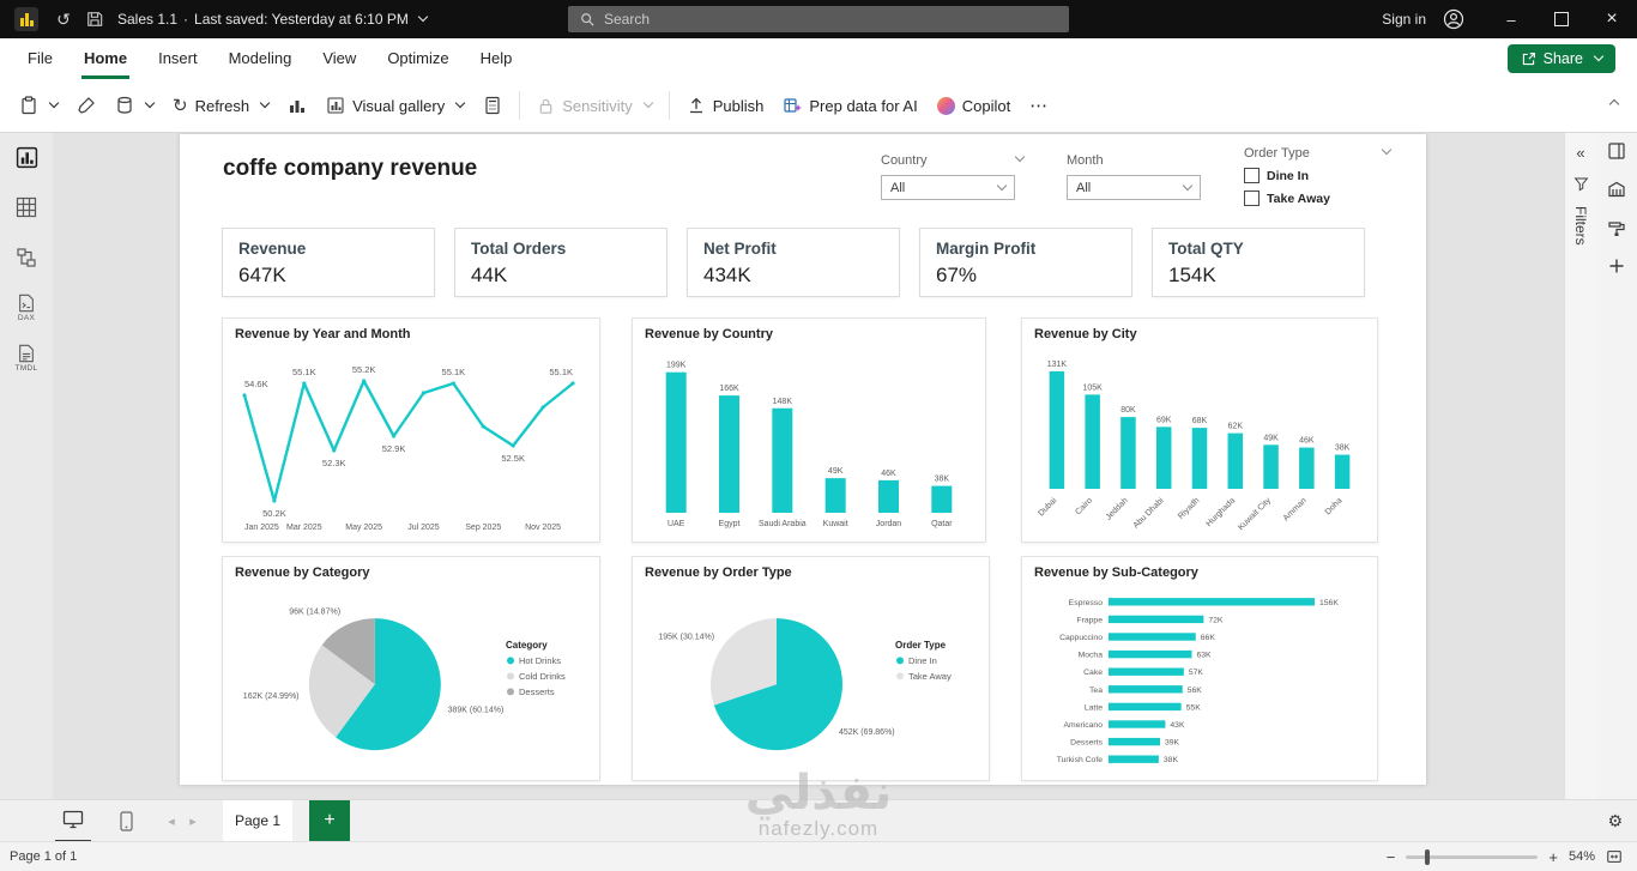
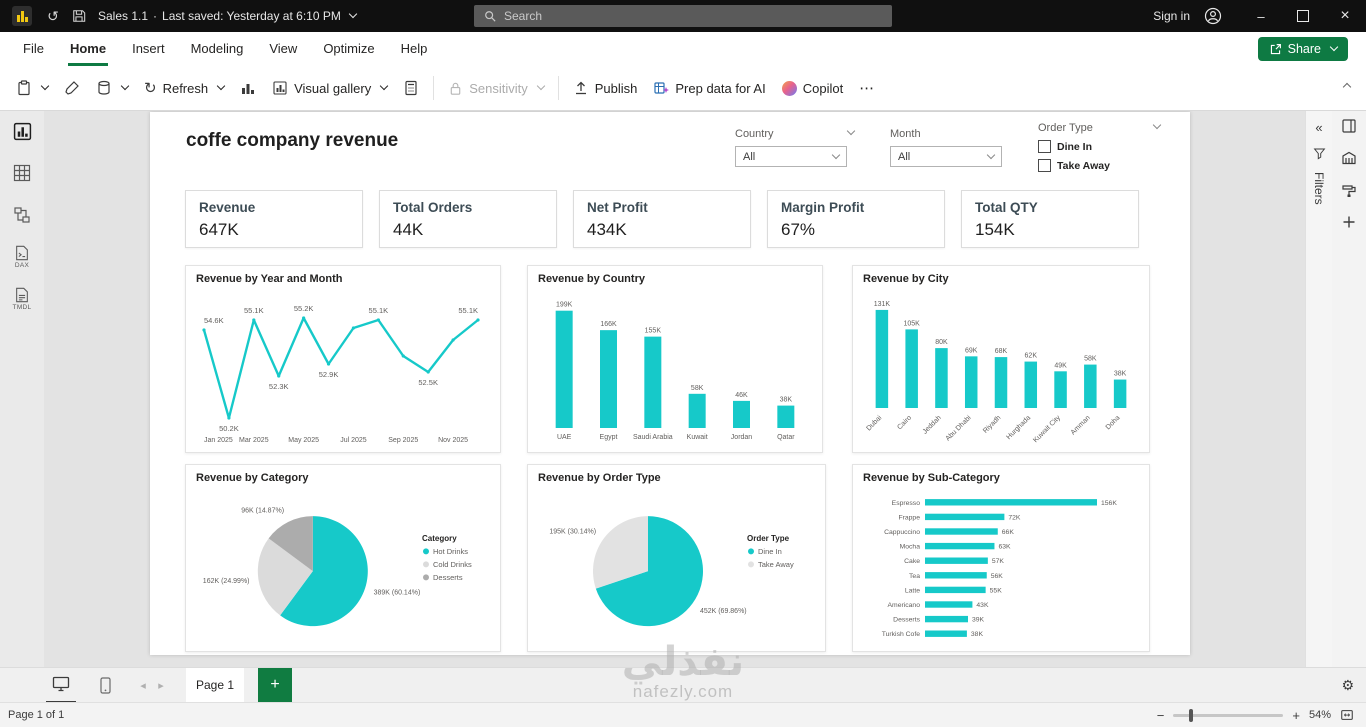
Revenue by Country/Saudi Arabia: 148K -> 155K
Revenue by Country/Kuwait: 49K -> 58K
Revenue by City/Amman: 46K -> 58K
